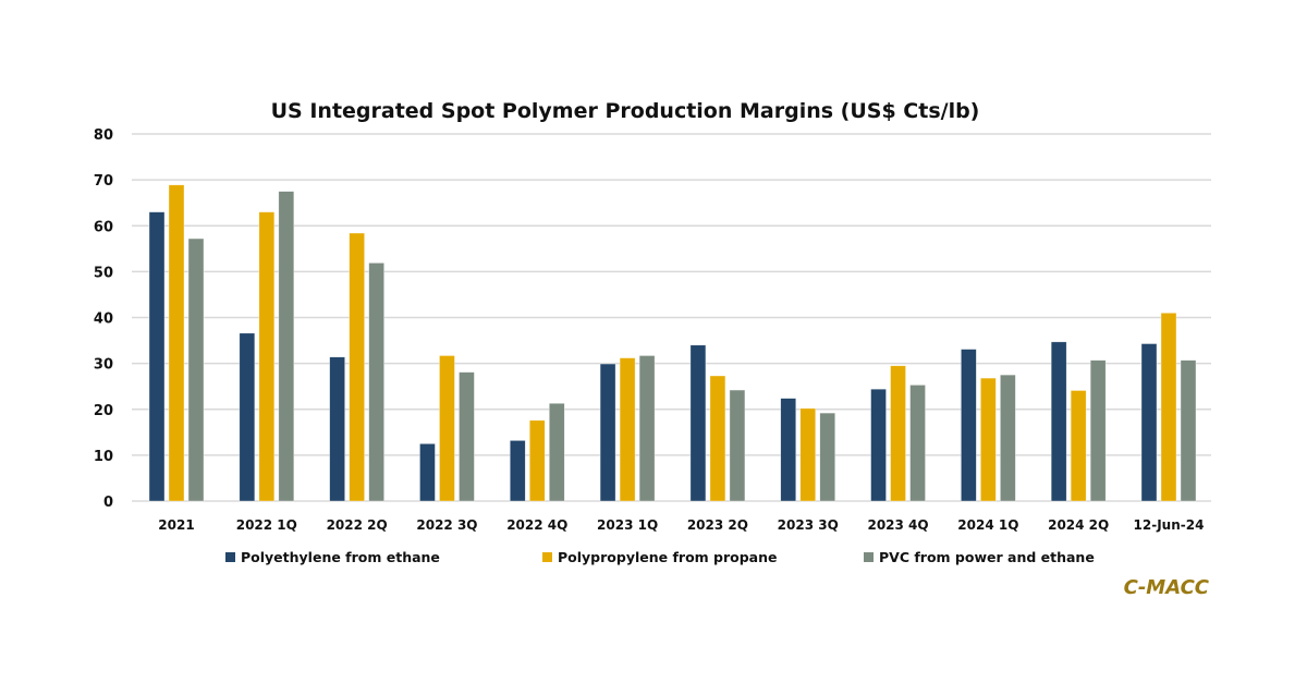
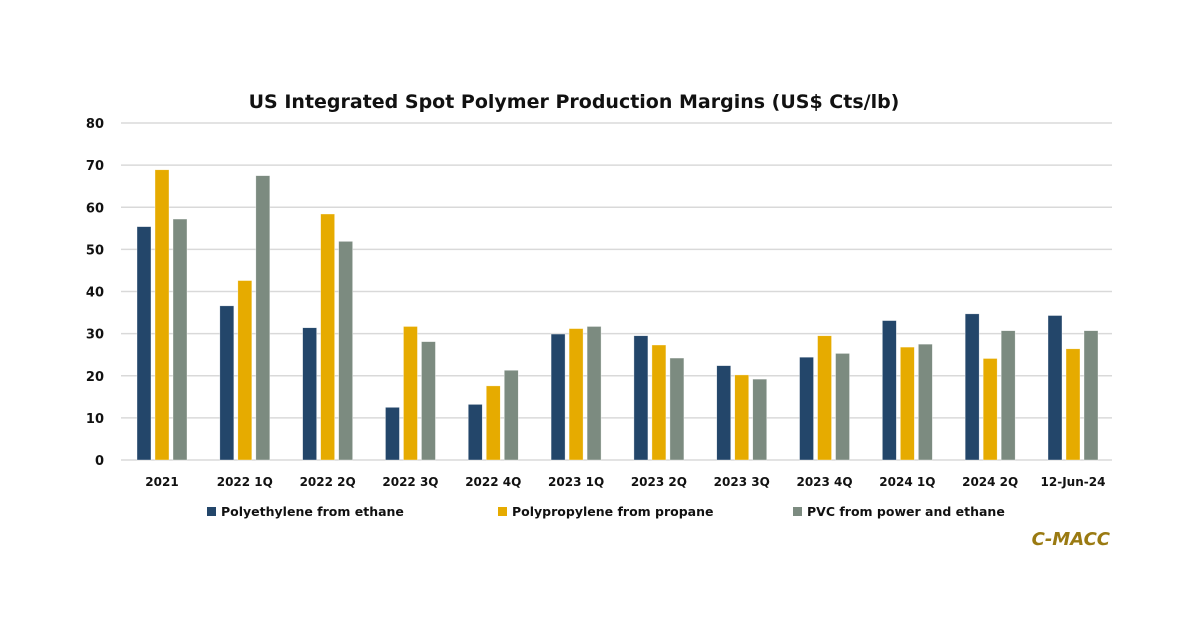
Polyethylene from ethane/2021: 63 -> 55
Polypropylene from propane/2022 1Q: 63 -> 43
Polyethylene from ethane/2023 2Q: 34 -> 30
Polypropylene from propane/12-Jun-24: 41 -> 26
